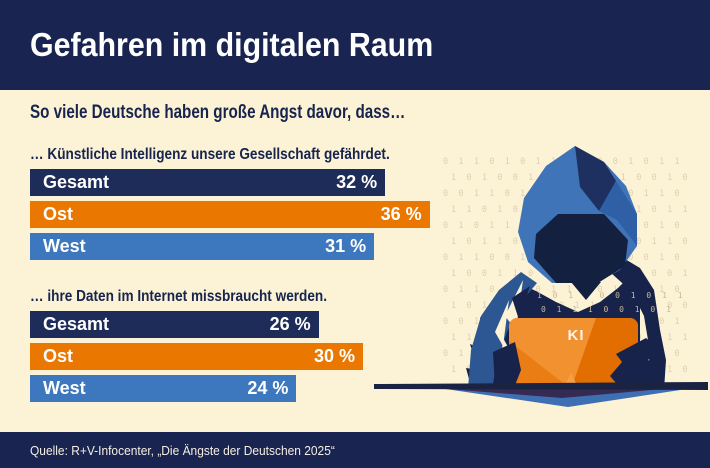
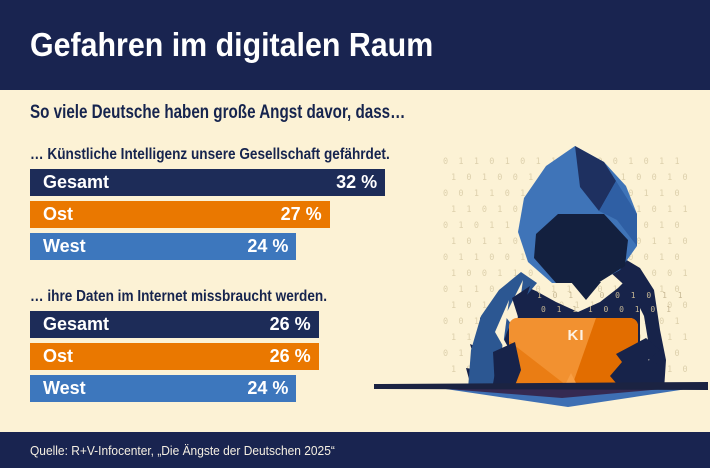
… Künstliche Intelligenz unsere Gesellschaft gefährdet./Ost: 36 -> 27
… Künstliche Intelligenz unsere Gesellschaft gefährdet./West: 31 -> 24
… ihre Daten im Internet missbraucht werden./Ost: 30 -> 26
